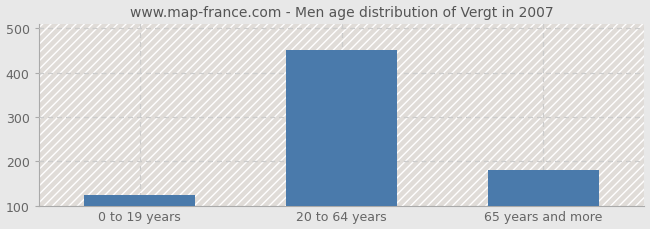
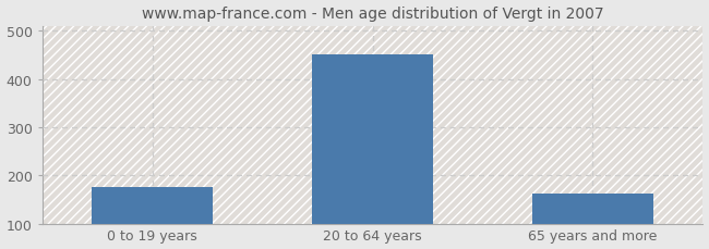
0 to 19 years: 125 -> 175
65 years and more: 180 -> 163
